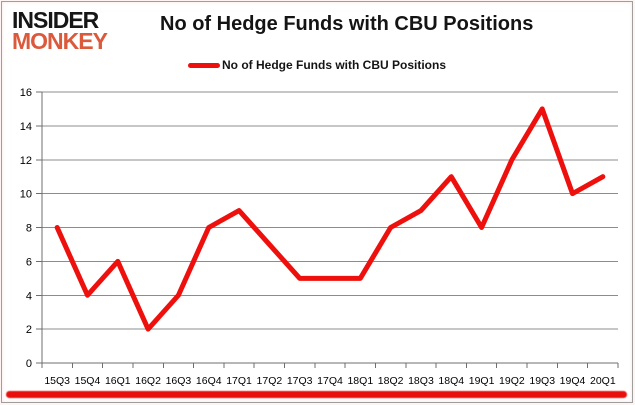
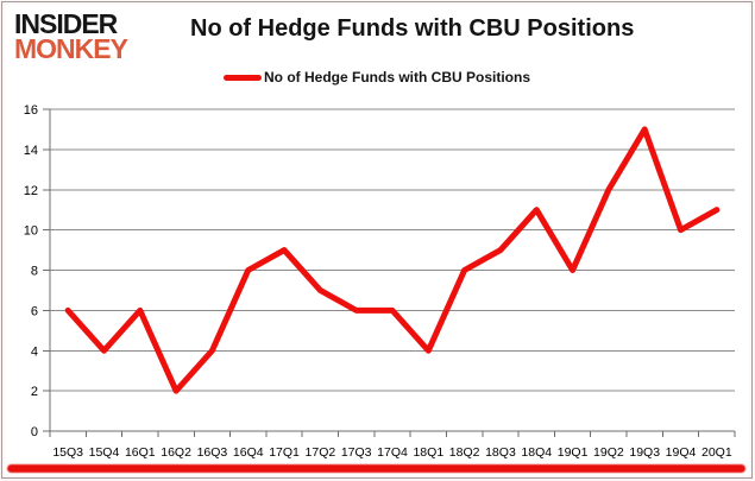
15Q3: 8 -> 6
17Q3: 5 -> 6
17Q4: 5 -> 6
18Q1: 5 -> 4
